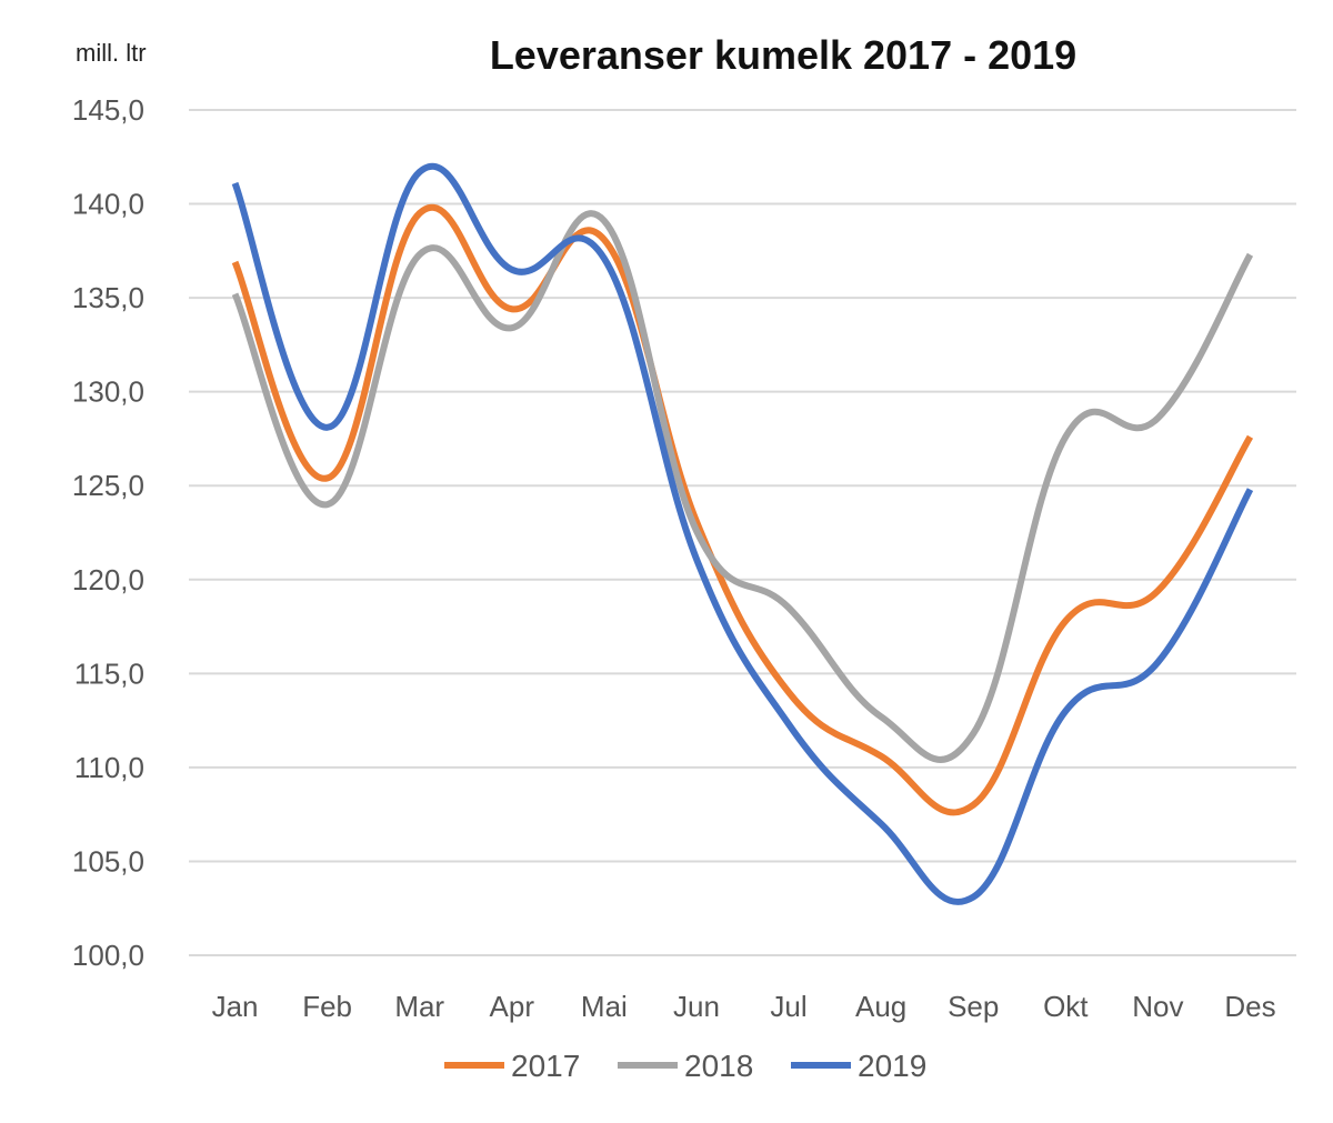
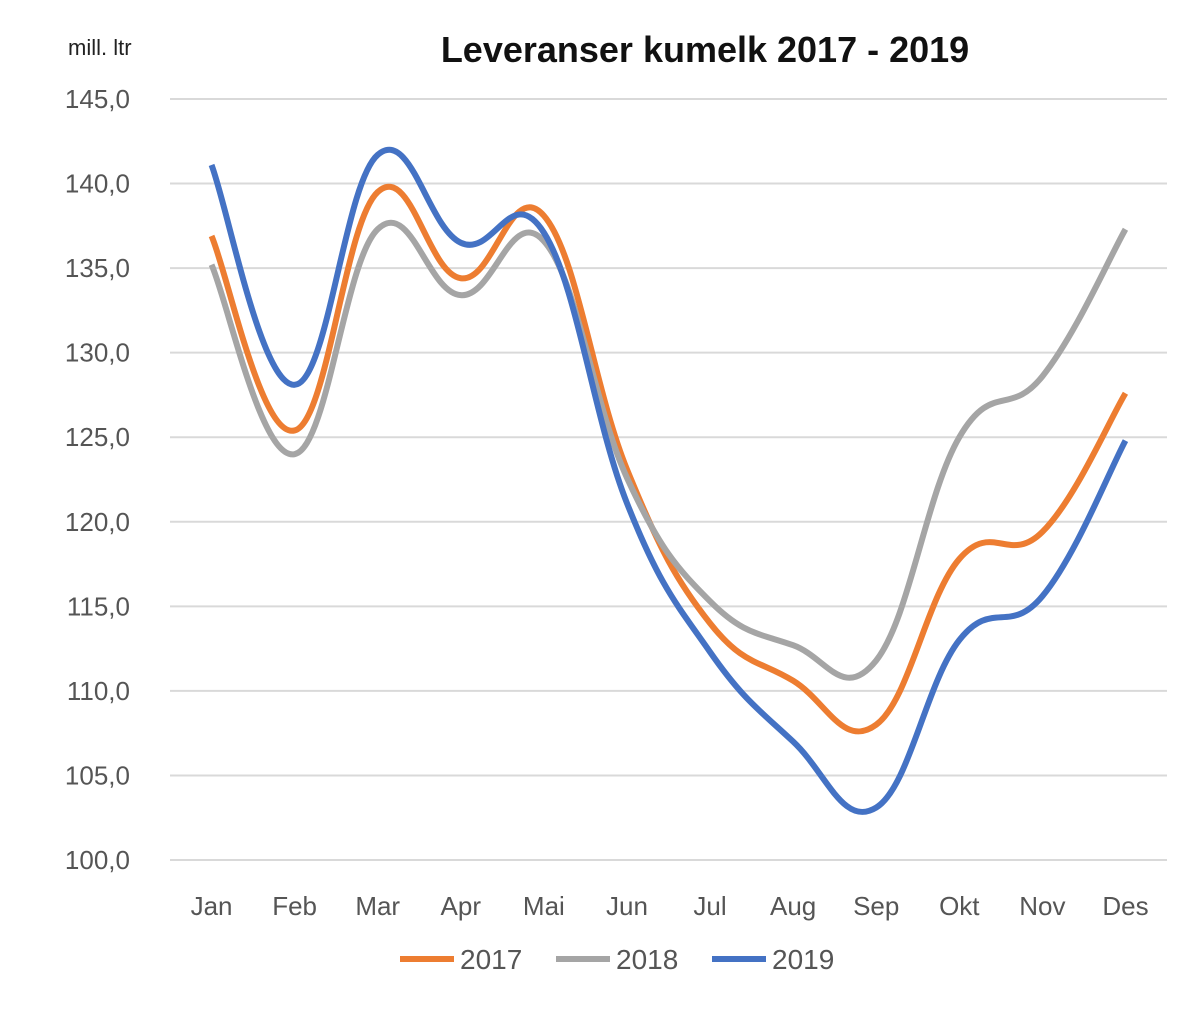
2018/Mai: 139,1 -> 136,6
2018/Jul: 118,5 -> 115,3
2018/Okt: 127,6 -> 125,0
